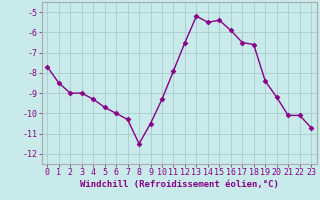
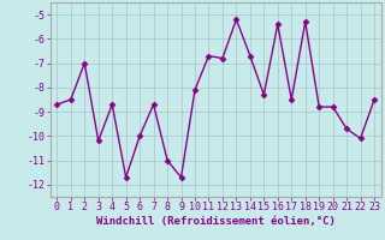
0: -7.7 -> -8.7
2: -9.0 -> -7.0
3: -9.0 -> -10.2
4: -9.3 -> -8.7
5: -9.7 -> -11.7
7: -10.3 -> -8.7
8: -11.5 -> -11.0
9: -10.5 -> -11.7
10: -9.3 -> -8.1
11: -7.9 -> -6.7
12: -6.5 -> -6.8
14: -5.5 -> -6.7
15: -5.4 -> -8.3
16: -5.9 -> -5.4
17: -6.5 -> -8.5
18: -6.6 -> -5.3
19: -8.4 -> -8.8
20: -9.2 -> -8.8
21: -10.1 -> -9.7
23: -10.7 -> -8.5
